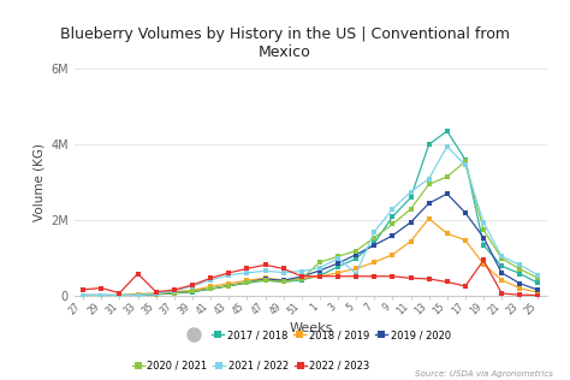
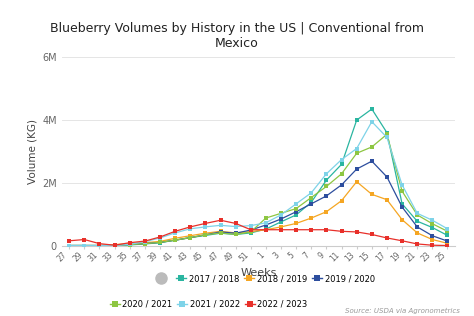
2022 / 2023/33: 0.60M -> 0.04M
2021 / 2022/5: 0.60M -> 1.35M
2019 / 2020/19: 1.55M -> 1.25M
2022 / 2023/19: 0.95M -> 0.18M
